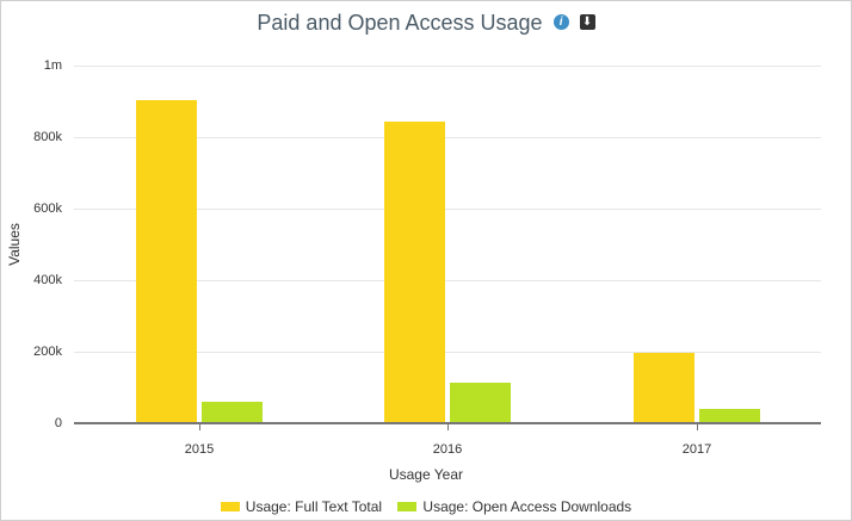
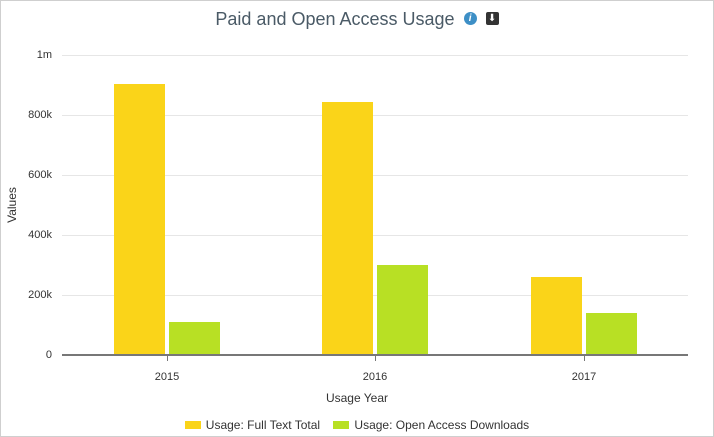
Usage: Open Access Downloads/2015: 60k -> 110k
Usage: Open Access Downloads/2016: 110k -> 300k
Usage: Full Text Total/2017: 200k -> 260k
Usage: Open Access Downloads/2017: 40k -> 140k
